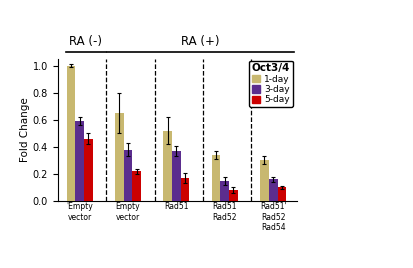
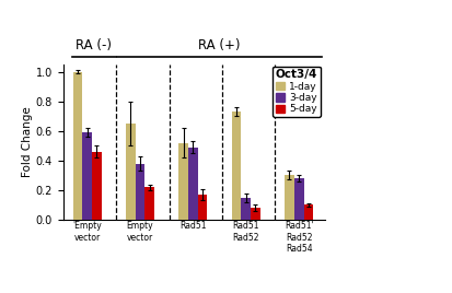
3-day/Rad51: 0.37 -> 0.49
1-day/Rad51 Rad52: 0.34 -> 0.73
3-day/Rad51' Rad52 Rad54: 0.16 -> 0.28
